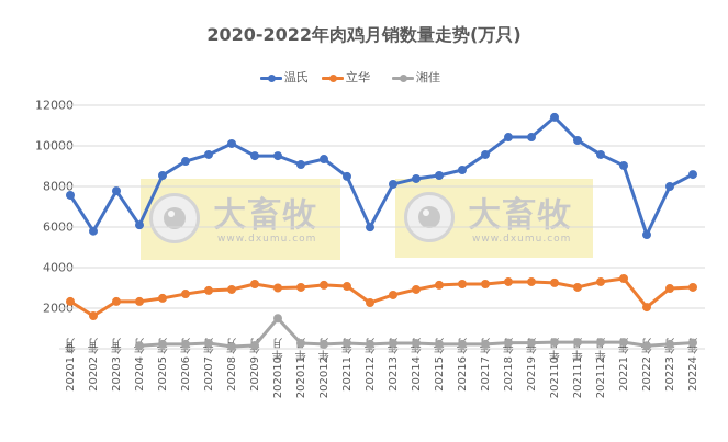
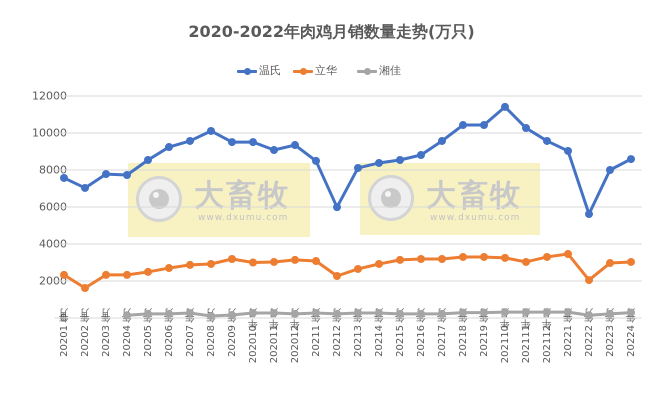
温氏/2020年2月: 5800 -> 7000
温氏/2020年4月: 6100 -> 7700
湘佳/2020年10月: 1500 -> 300
